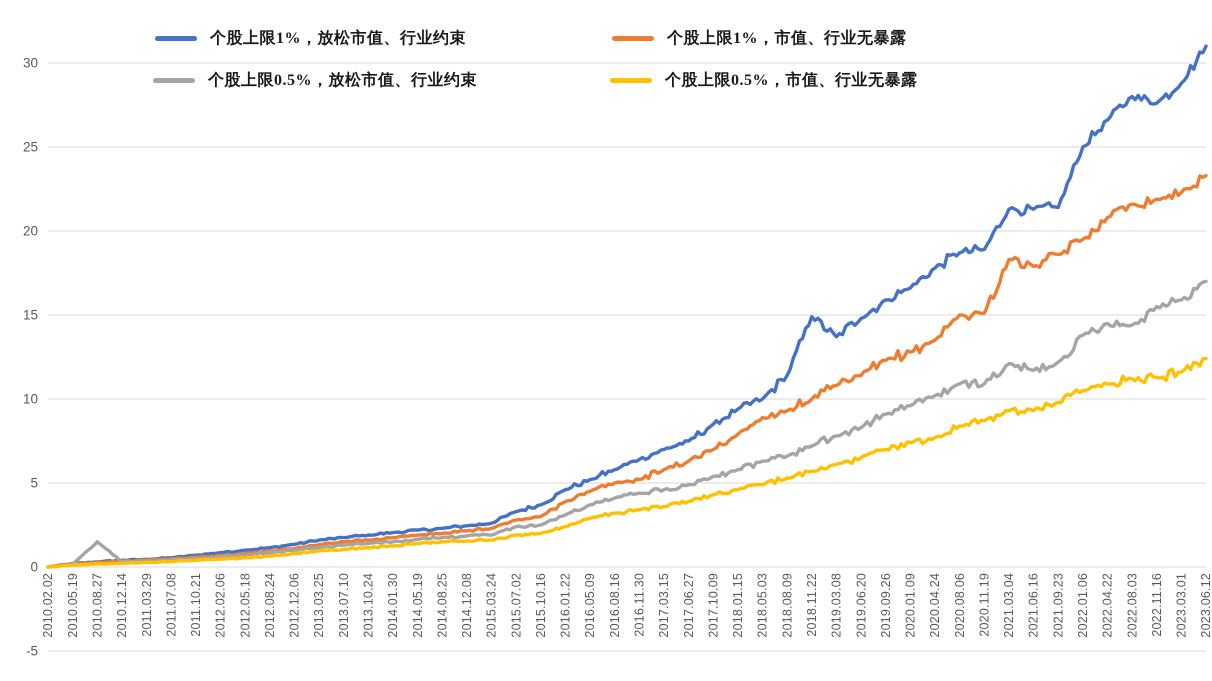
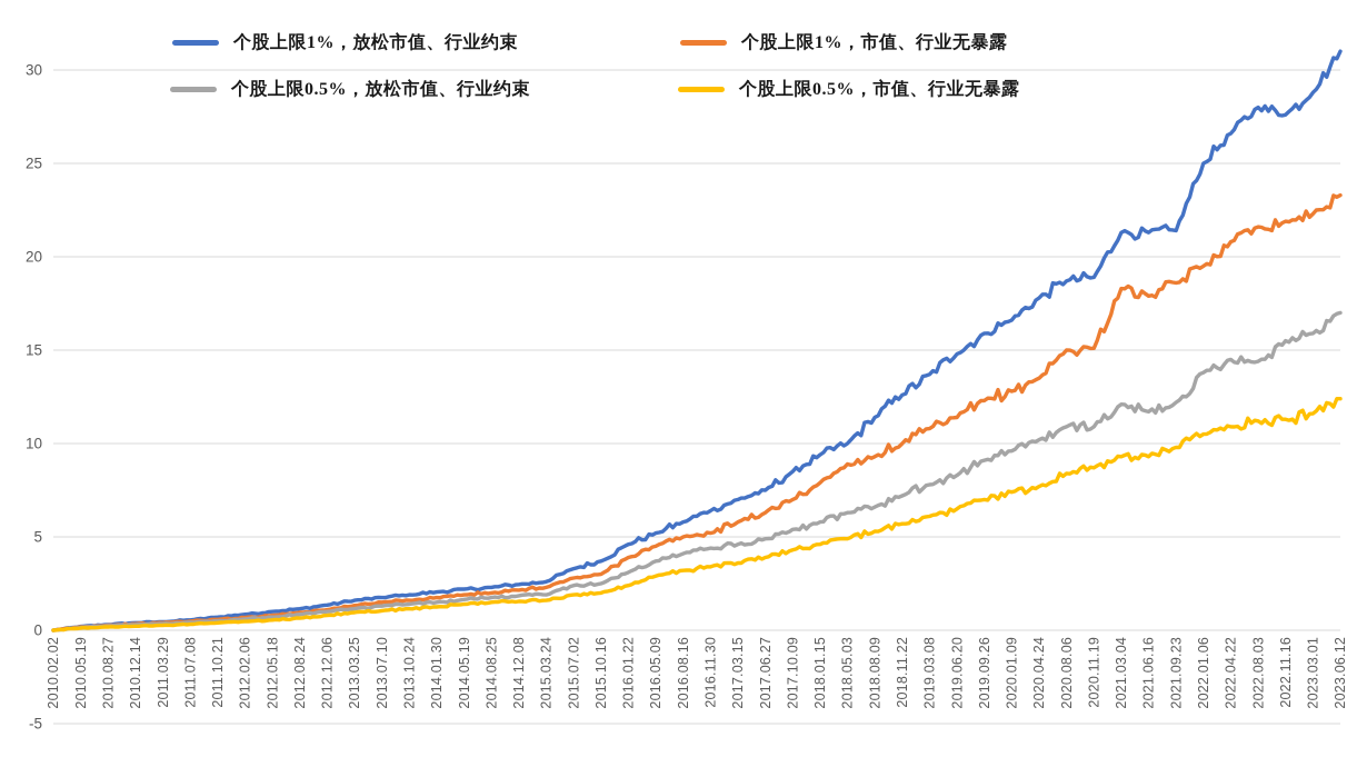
个股上限0.5%，放松市值、行业约束/2010.08.27: 1.5 -> 0.2
个股上限1%，放松市值、行业约束/2018.11.22: 14.9 -> 12.6
